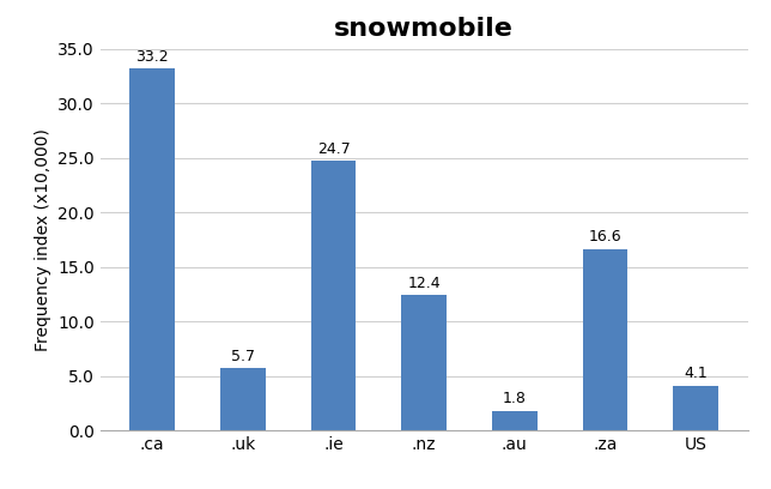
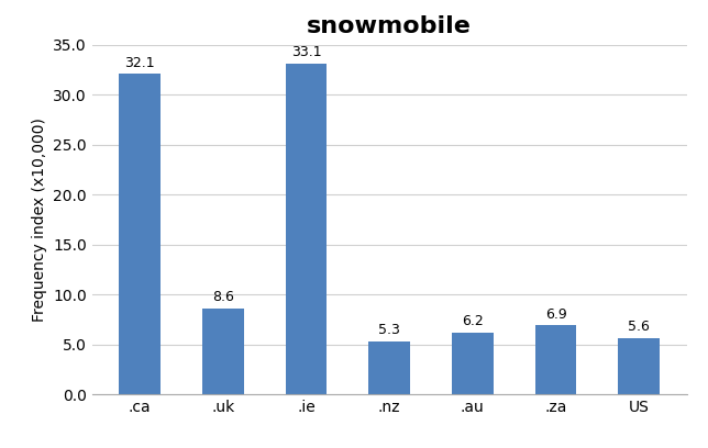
.ca: 33.2 -> 32.1
.uk: 5.7 -> 8.6
.ie: 24.7 -> 33.1
.nz: 12.4 -> 5.3
.au: 1.8 -> 6.2
.za: 16.6 -> 6.9
US: 4.1 -> 5.6
